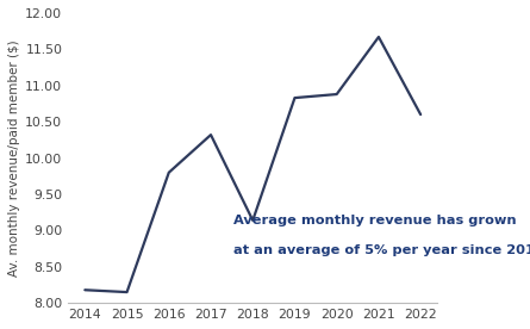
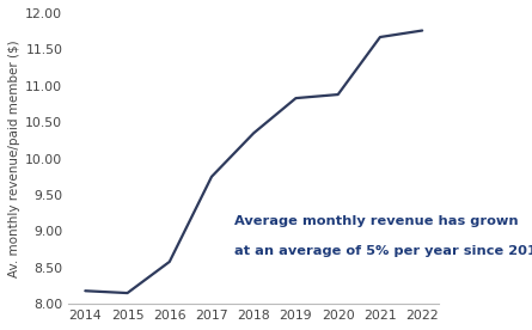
2016: 9.80 -> 8.58
2017: 10.32 -> 9.75
2018: 9.14 -> 10.35
2022: 10.60 -> 11.76
